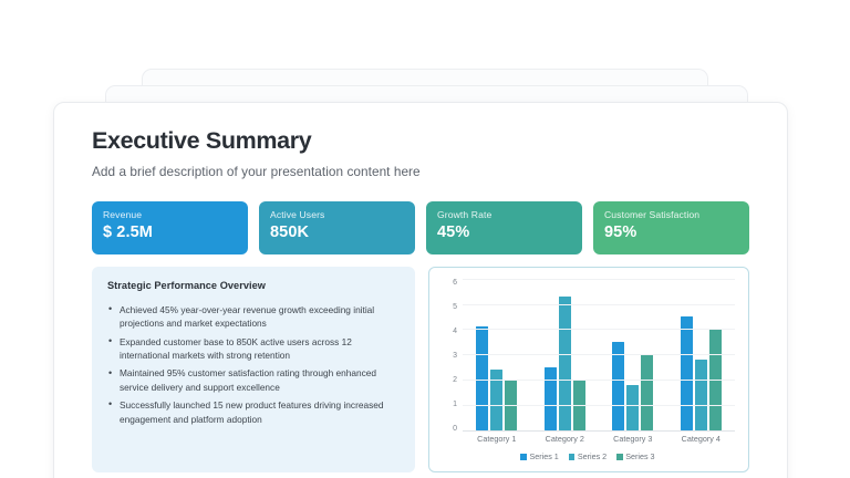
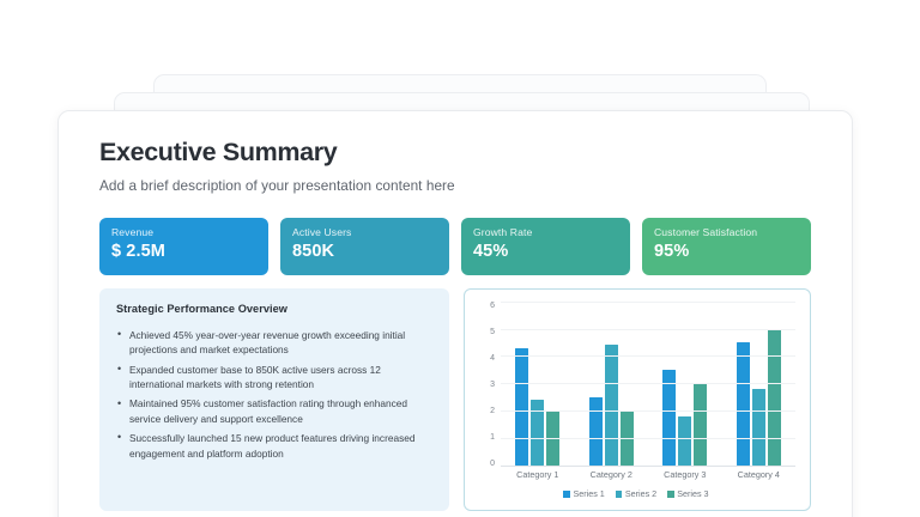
Series 1/Category 1: 4.1 -> 4.3
Series 2/Category 2: 5.3 -> 4.4
Series 3/Category 4: 4 -> 5
